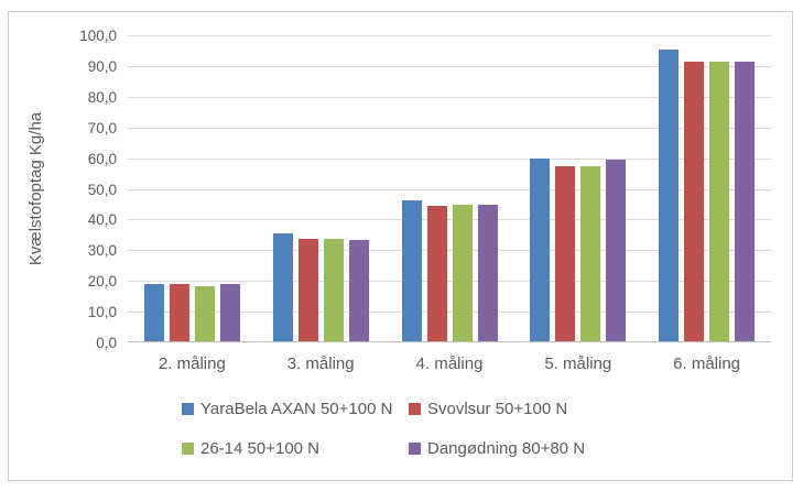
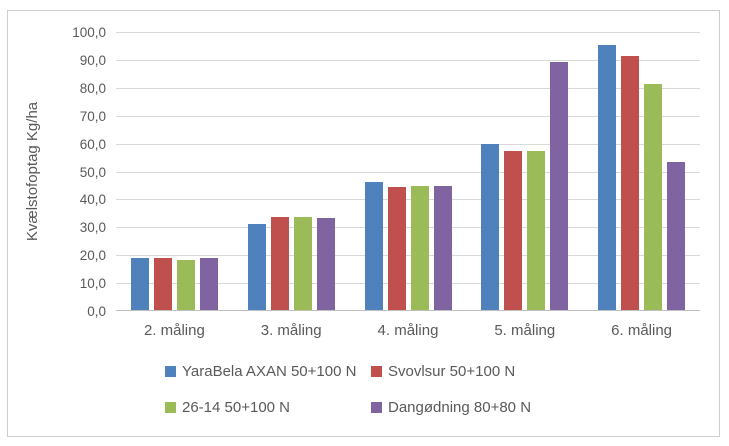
YaraBela AXAN 50+100 N/3. måling: 35 -> 31
Dangødning 80+80 N/5. måling: 59 -> 89
26-14 50+100 N/6. måling: 91 -> 81
Dangødning 80+80 N/6. måling: 91 -> 53
